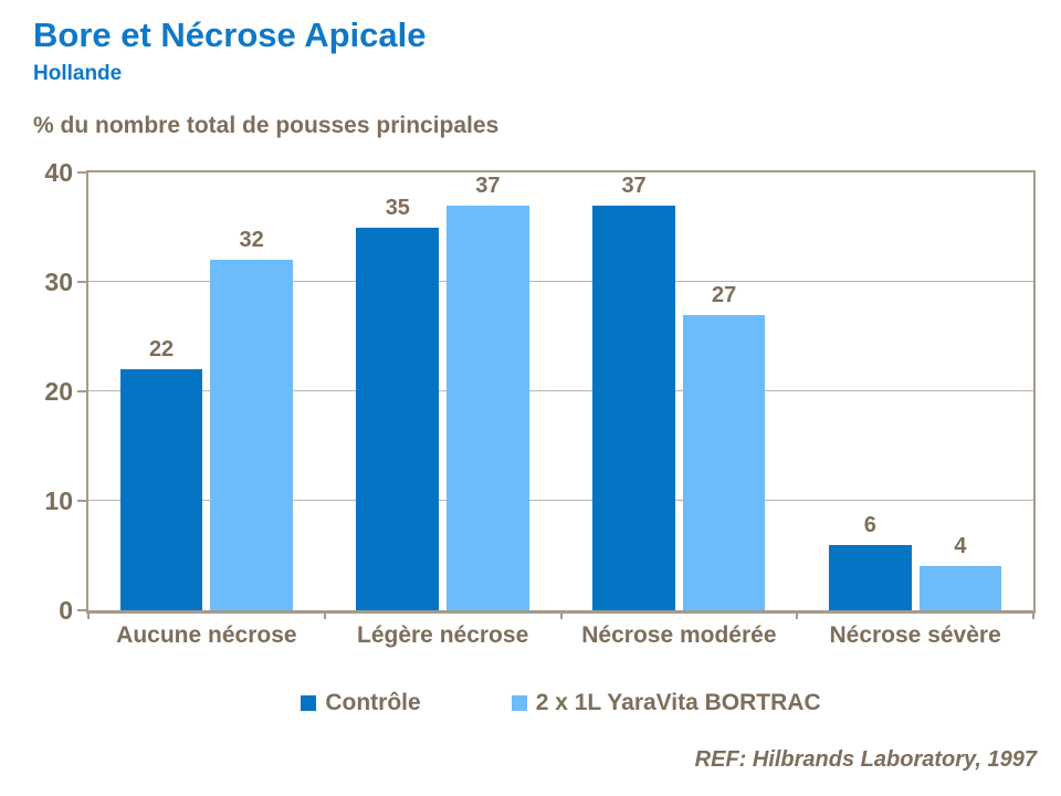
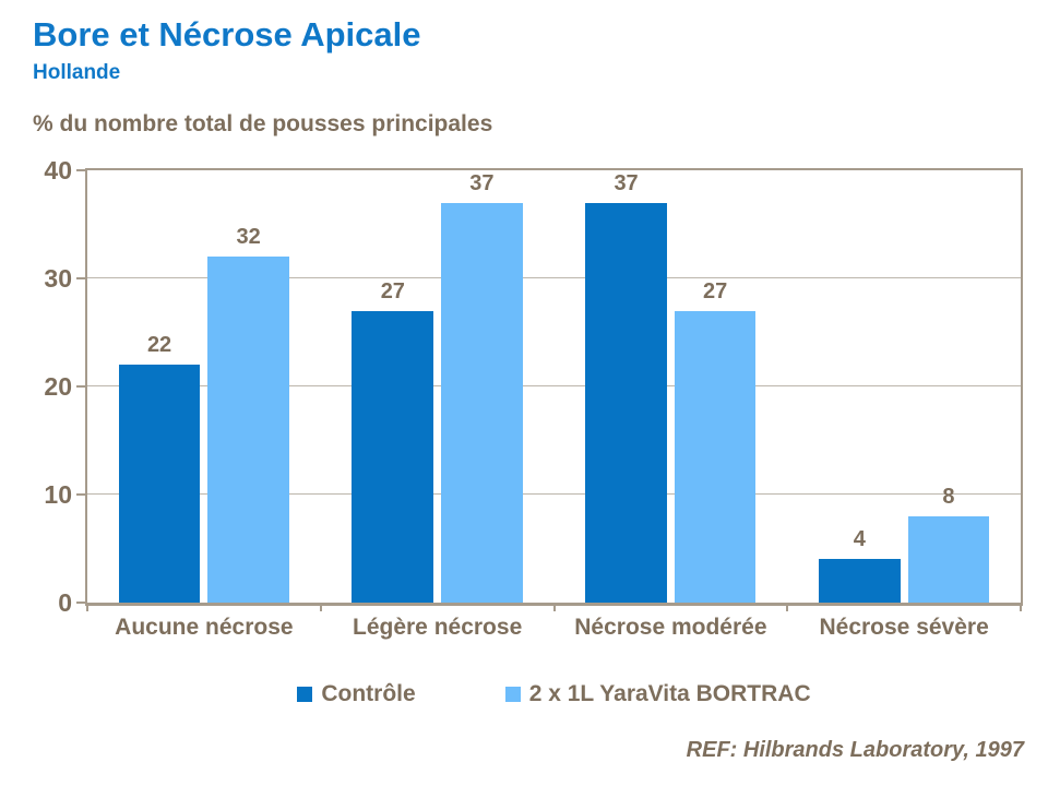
Contrôle/Légère nécrose: 35 -> 27
Contrôle/Nécrose sévère: 6 -> 4
2 x 1L YaraVita BORTRAC/Nécrose sévère: 4 -> 8
